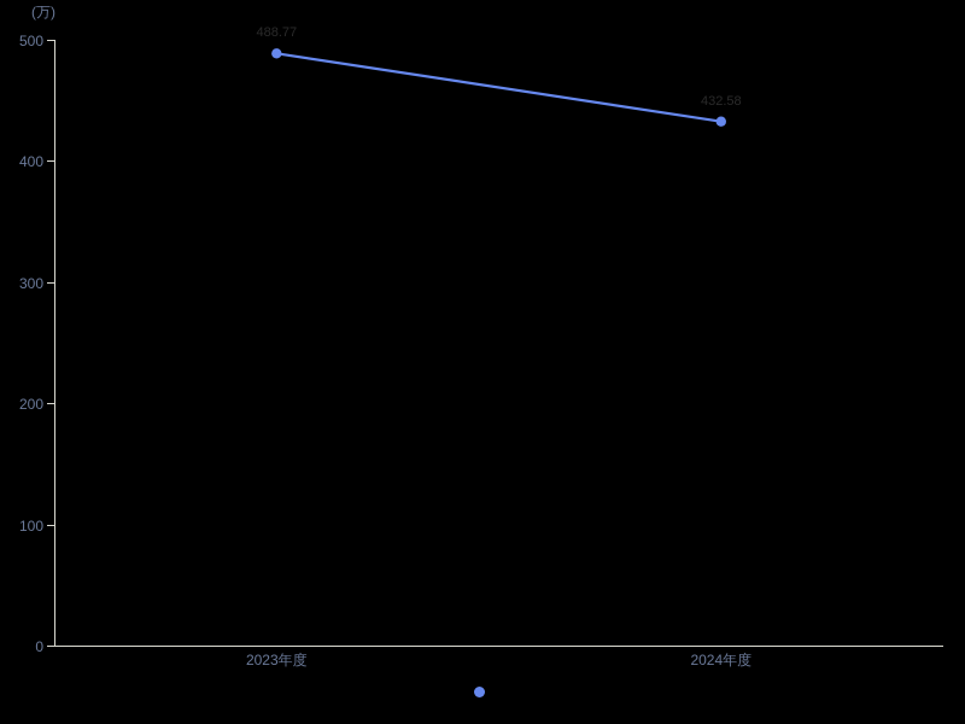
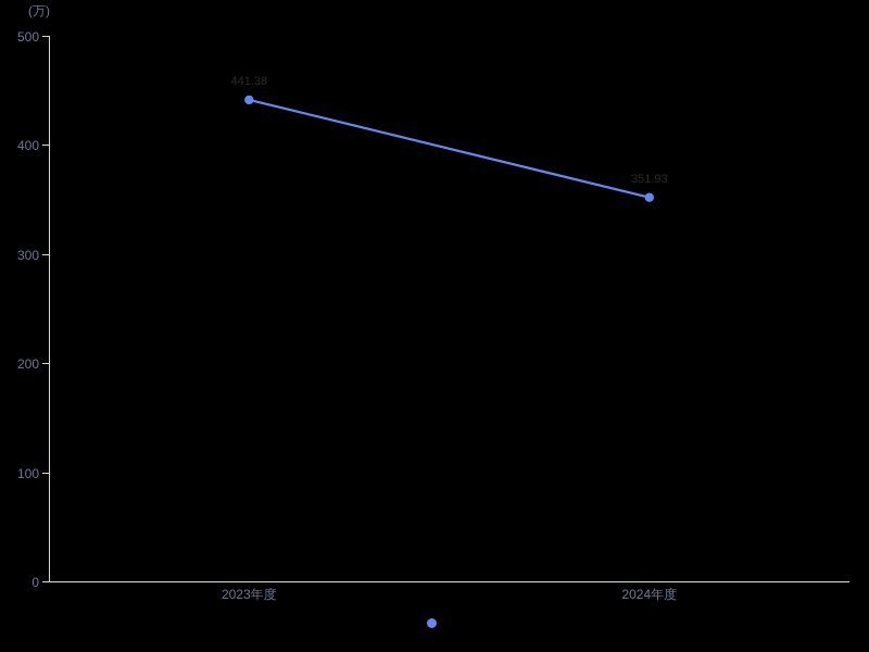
2023年度: 488.77 -> 441.38
2024年度: 432.58 -> 351.93
